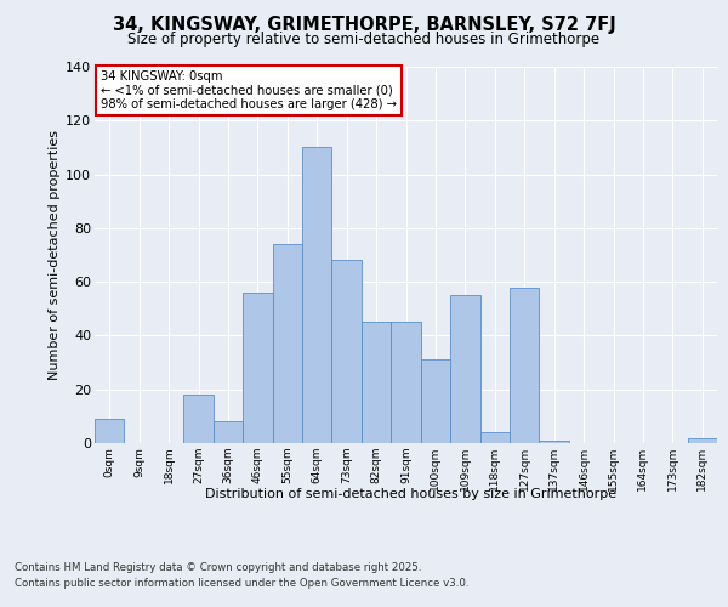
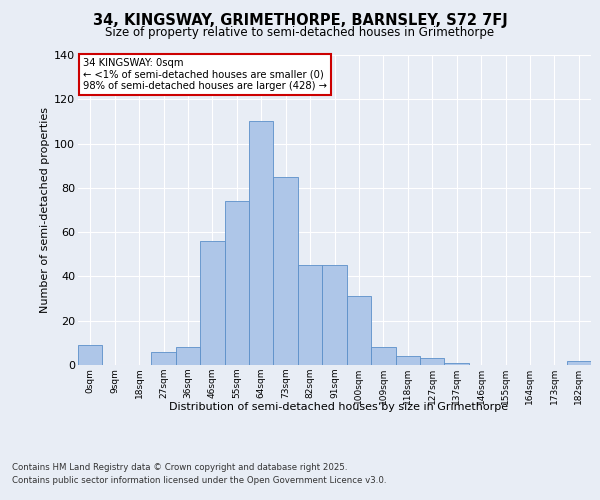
27sqm: 18 -> 6
73sqm: 68 -> 85
109sqm: 55 -> 8
127sqm: 58 -> 3
